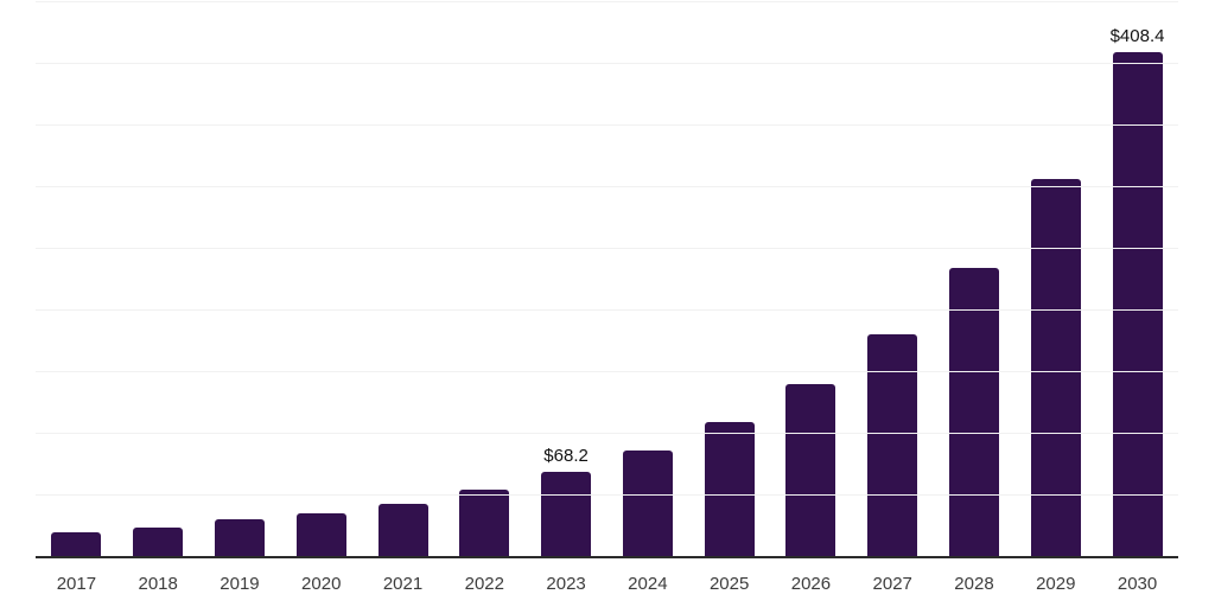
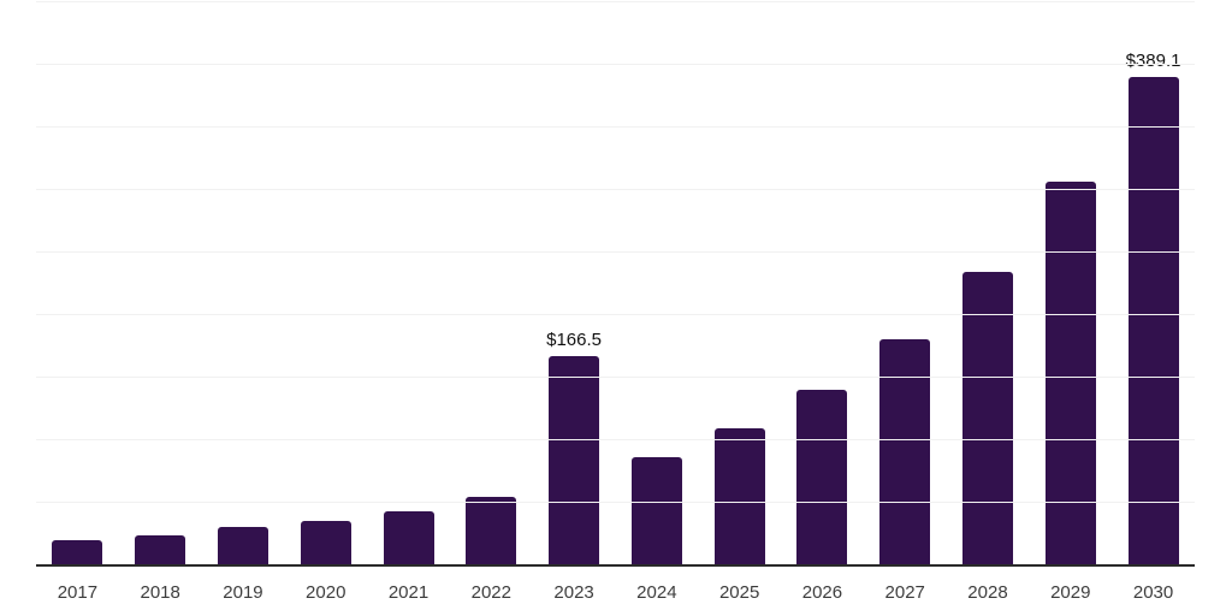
2023: $68.2 -> $166.5
2030: $408.4 -> $389.1
